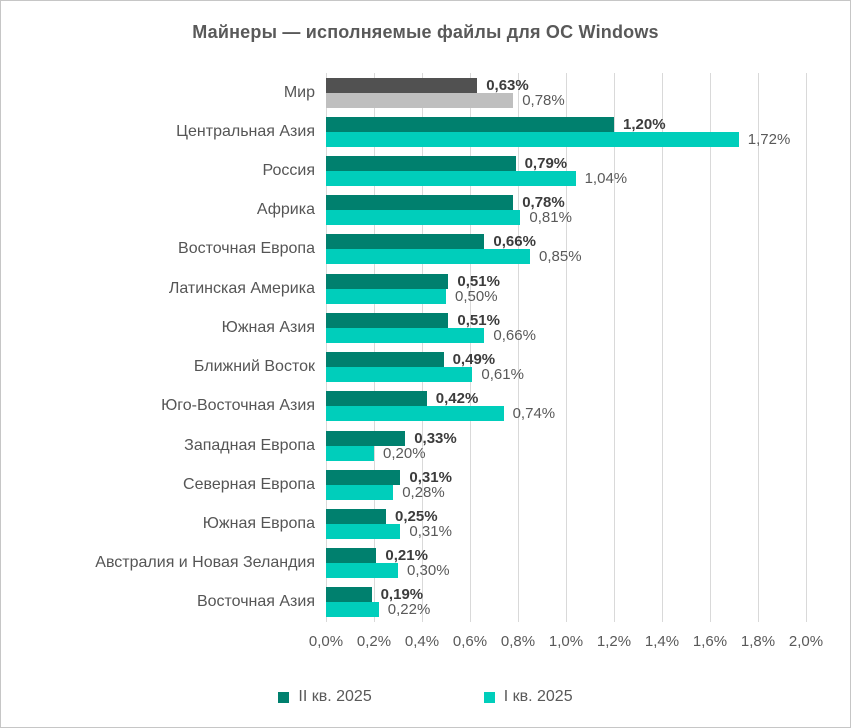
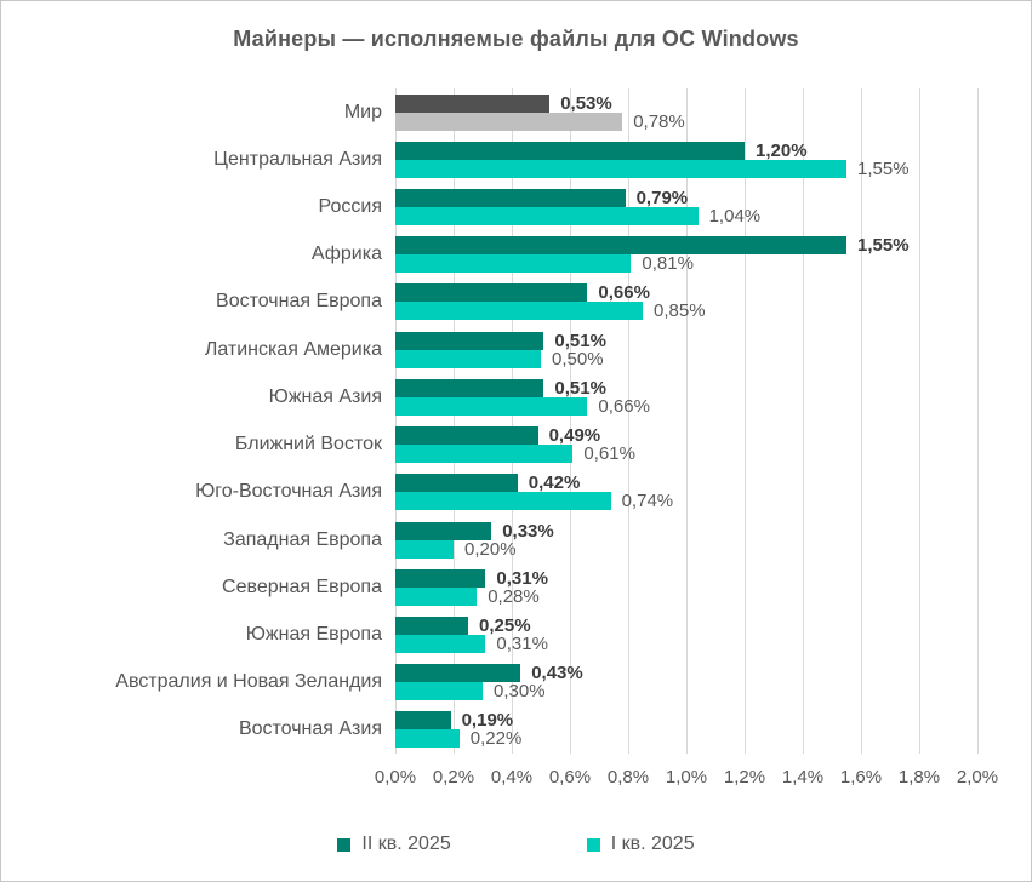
II кв. 2025/Мир: 0,63% -> 0,53%
I кв. 2025/Центральная Азия: 1,72% -> 1,55%
II кв. 2025/Африка: 0,78% -> 1,55%
II кв. 2025/Австралия и Новая Зеландия: 0,21% -> 0,43%
